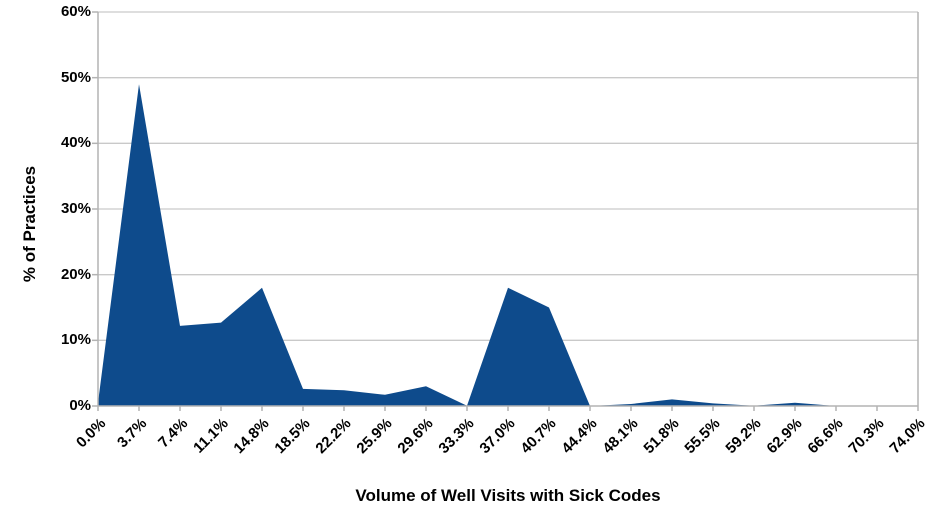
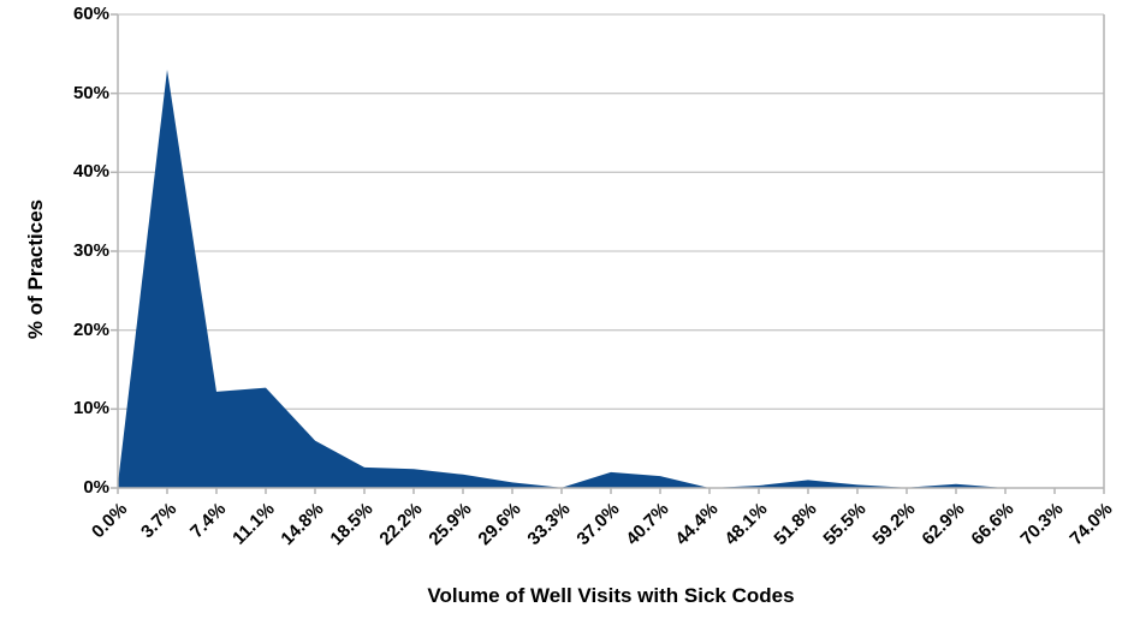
3.7%: 49% -> 53%
14.8%: 18% -> 6%
29.6%: 3% -> 1%
37.0%: 18% -> 2%
40.7%: 15% -> 2%
